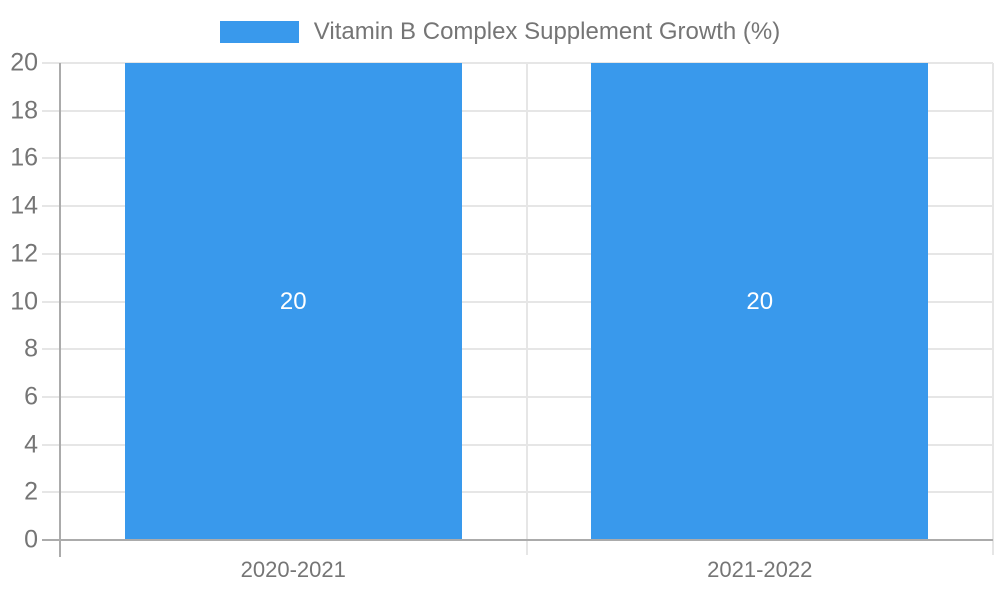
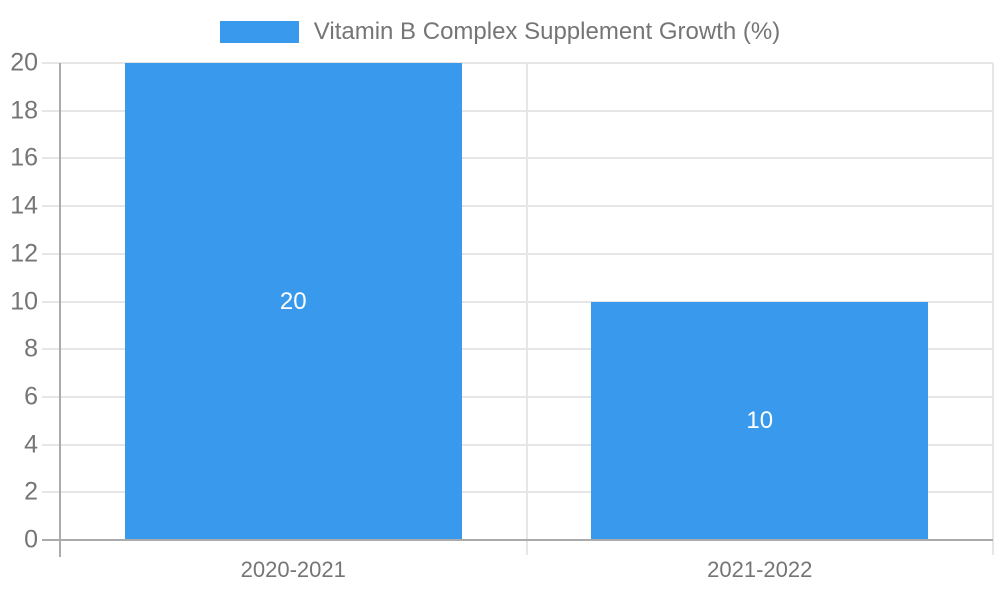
2021-2022: 20 -> 10
